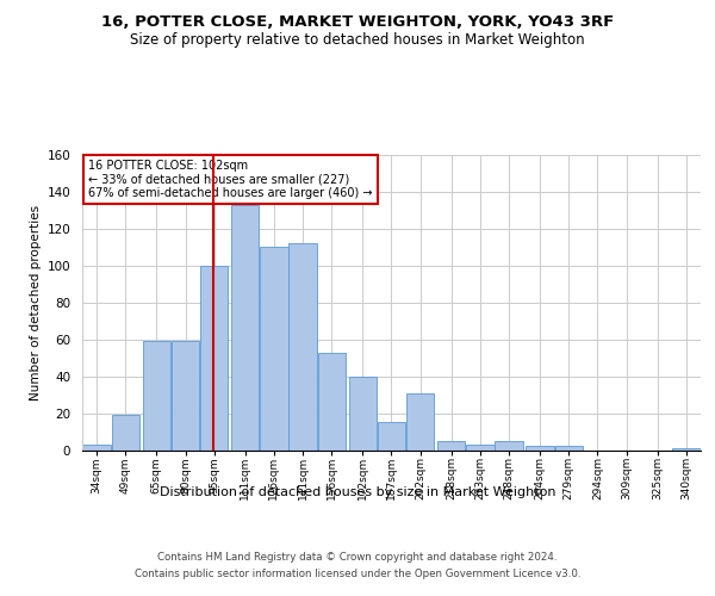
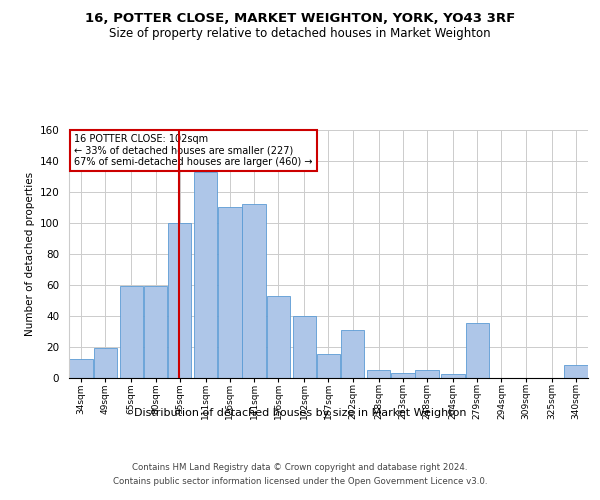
34sqm: 3 -> 12
279sqm: 2 -> 35
340sqm: 1 -> 8
